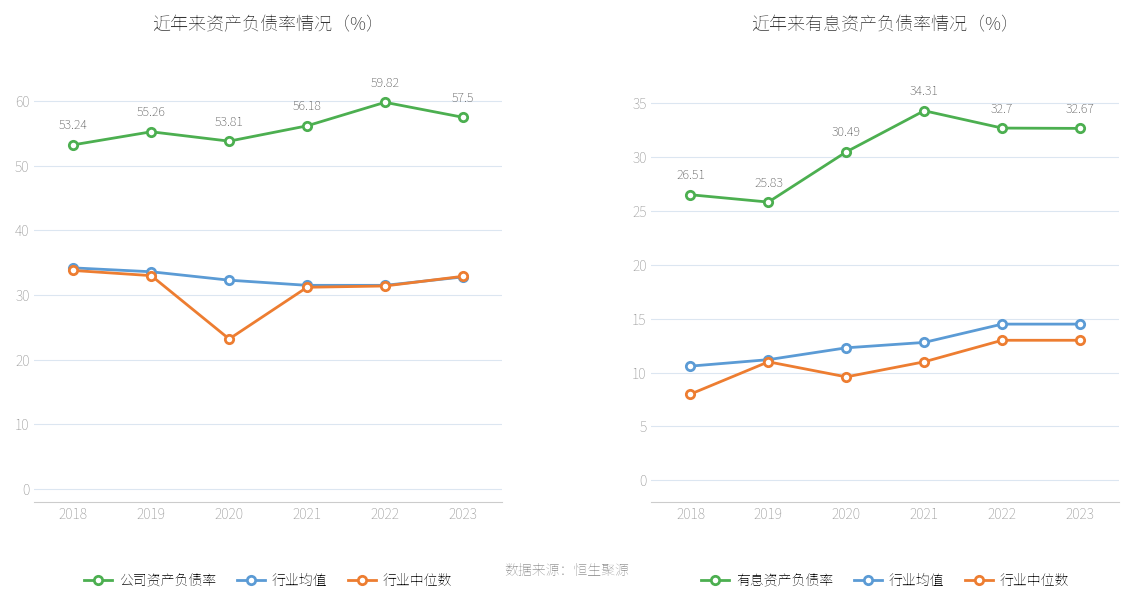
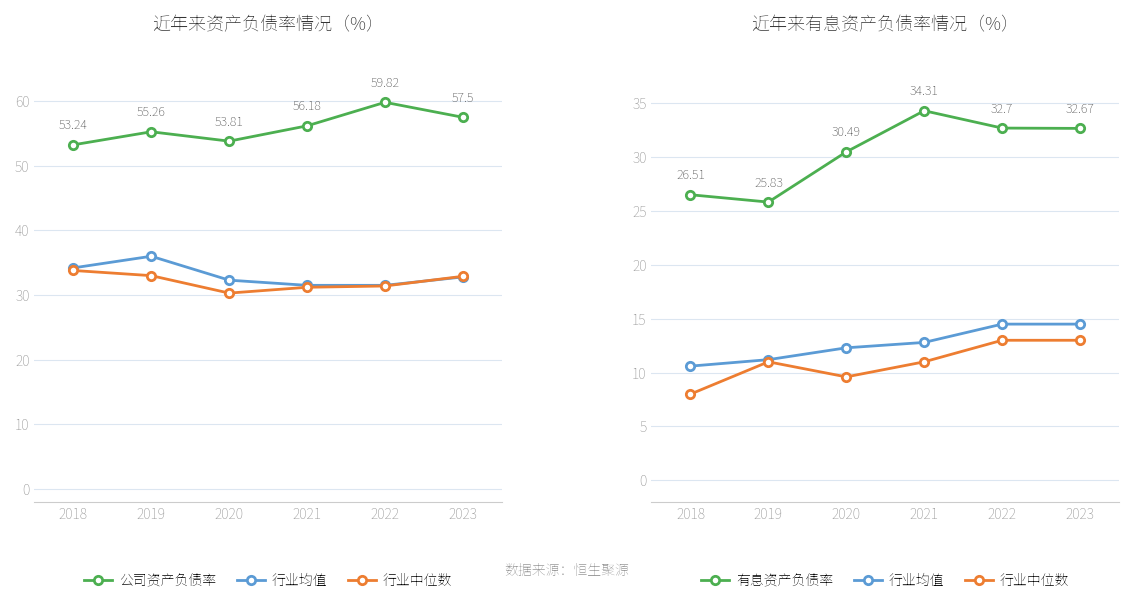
近年来资产负债率情况（%）/行业均值/2019: 33.6 -> 36.0
近年来资产负债率情况（%）/行业中位数/2020: 23.2 -> 30.3
